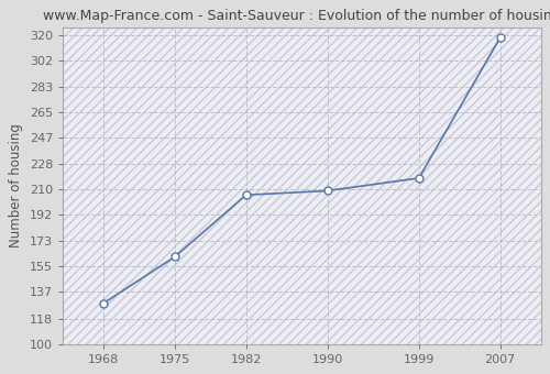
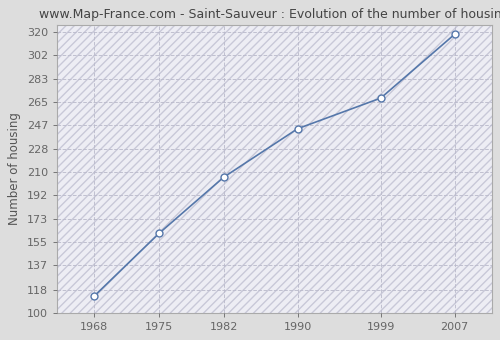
1968: 129 -> 113
1990: 209 -> 244
1999: 218 -> 268
